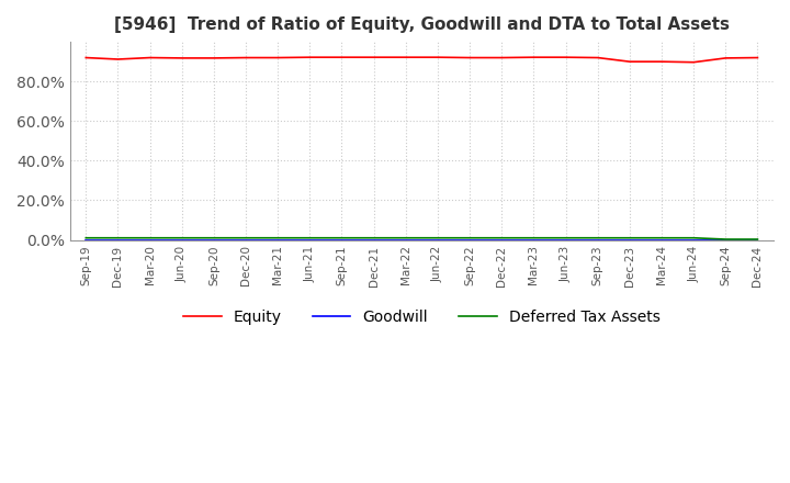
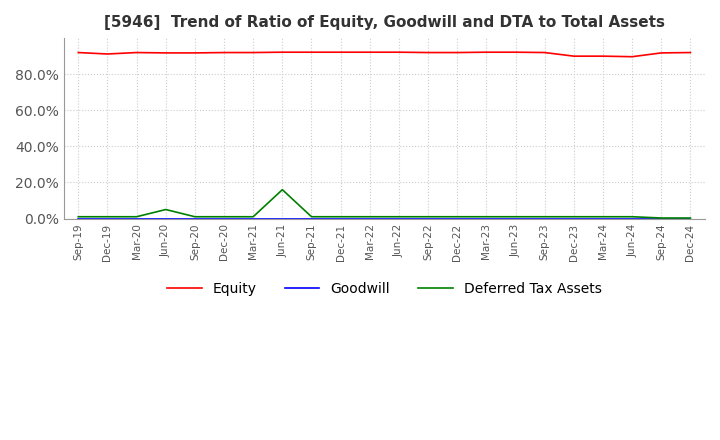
Deferred Tax Assets/Jun-20: 1% -> 5%
Deferred Tax Assets/Jun-21: 1% -> 16%
